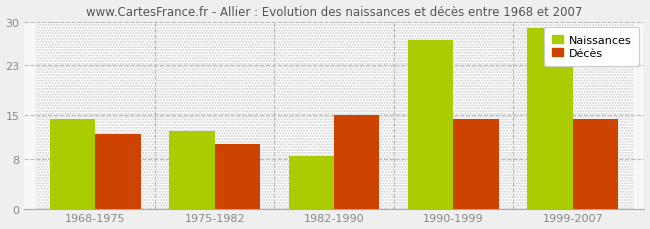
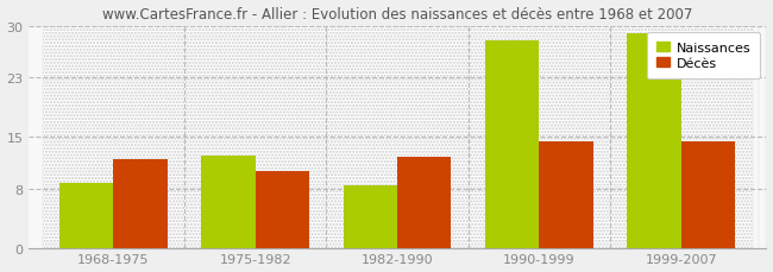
Naissances/1968-1975: 14.5 -> 8.8
Décès/1982-1990: 15.0 -> 12.4
Naissances/1990-1999: 27.0 -> 28.0
